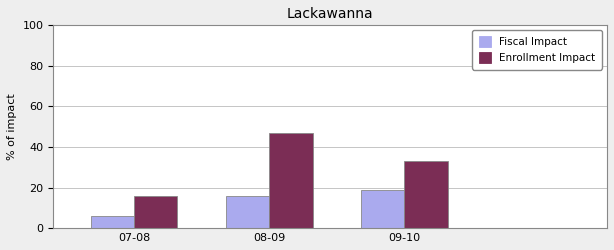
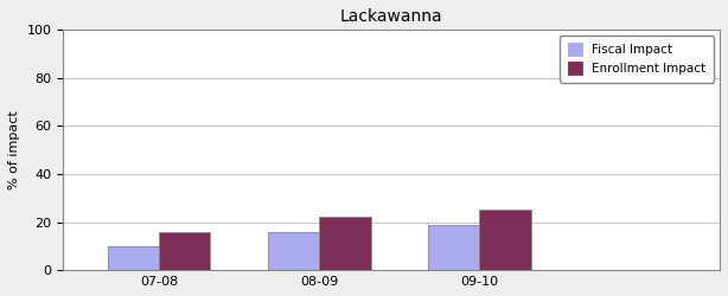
Fiscal Impact/07-08: 6 -> 10
Enrollment Impact/08-09: 47 -> 22
Enrollment Impact/09-10: 33 -> 25
